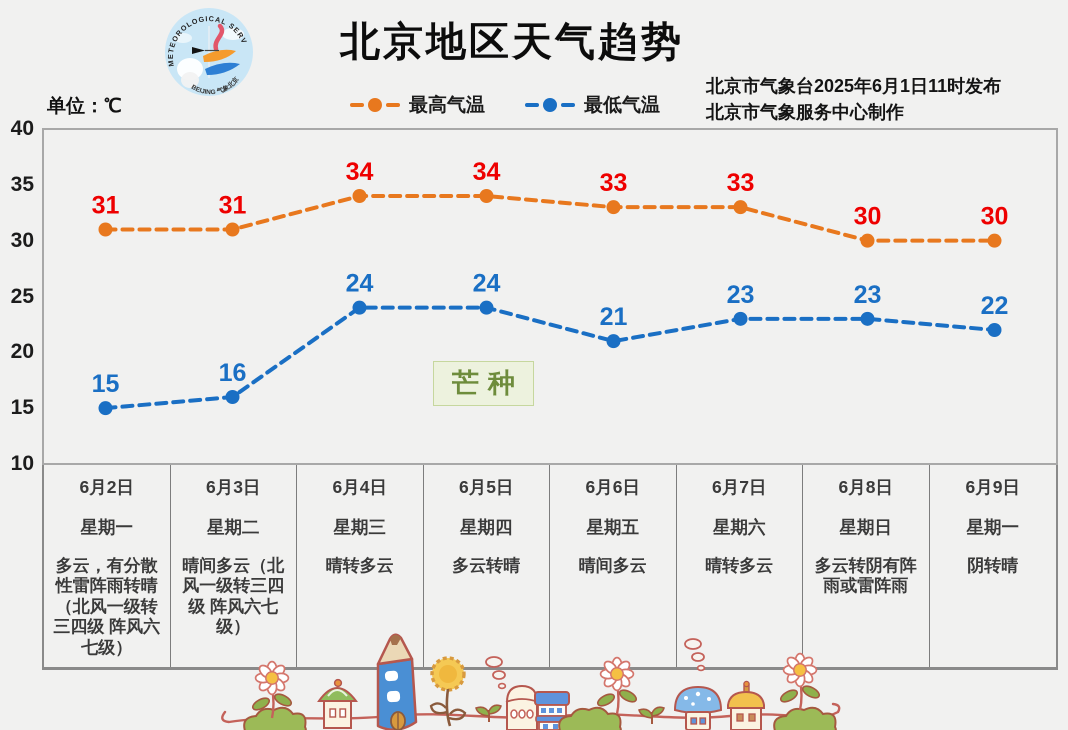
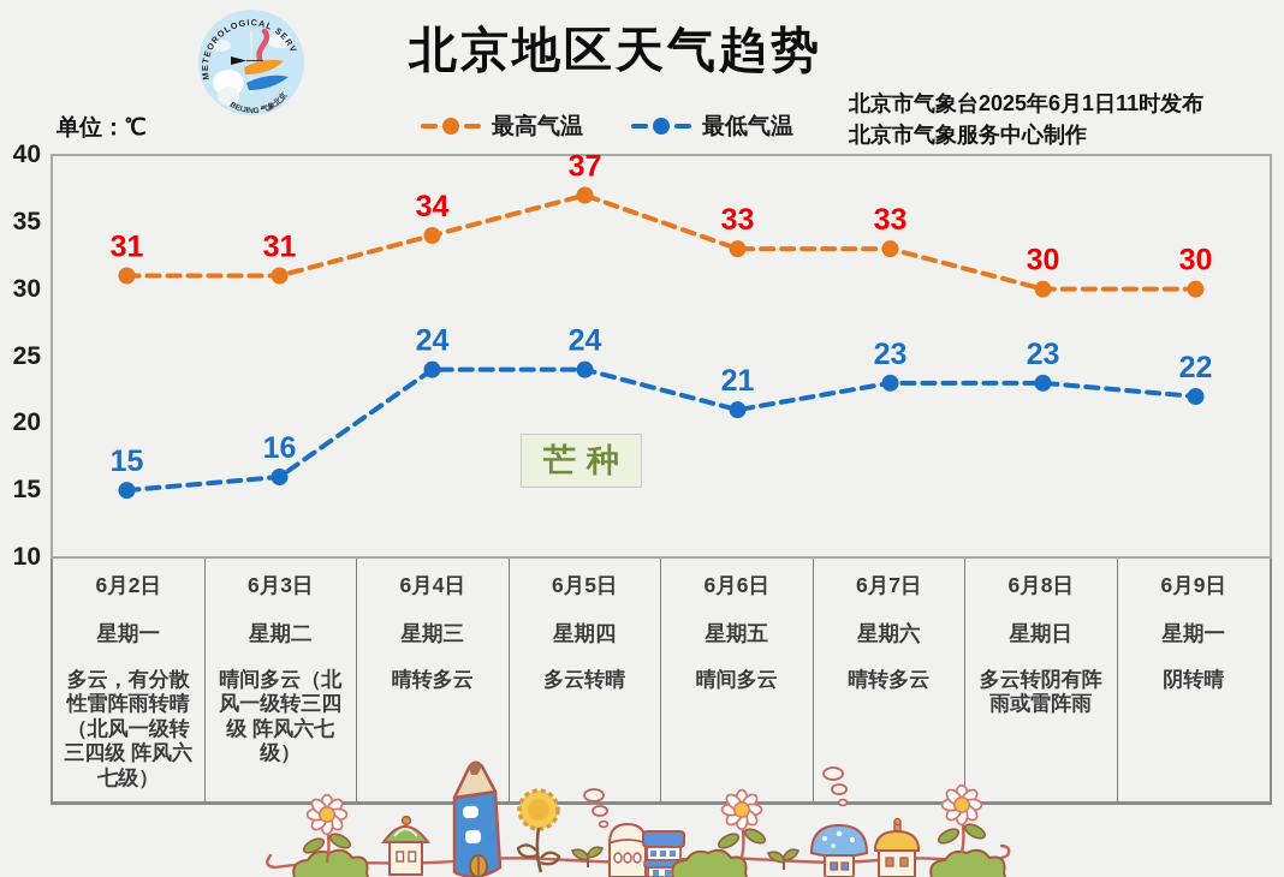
最高气温/6月5日: 34 -> 37
